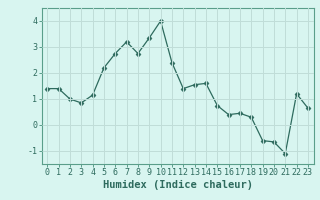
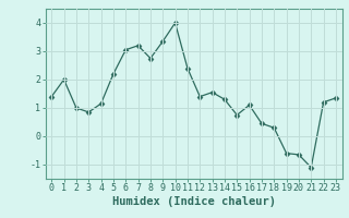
1: 1.40 -> 2.00
6: 2.75 -> 3.05
14: 1.60 -> 1.30
16: 0.40 -> 1.10
23: 0.65 -> 1.35
